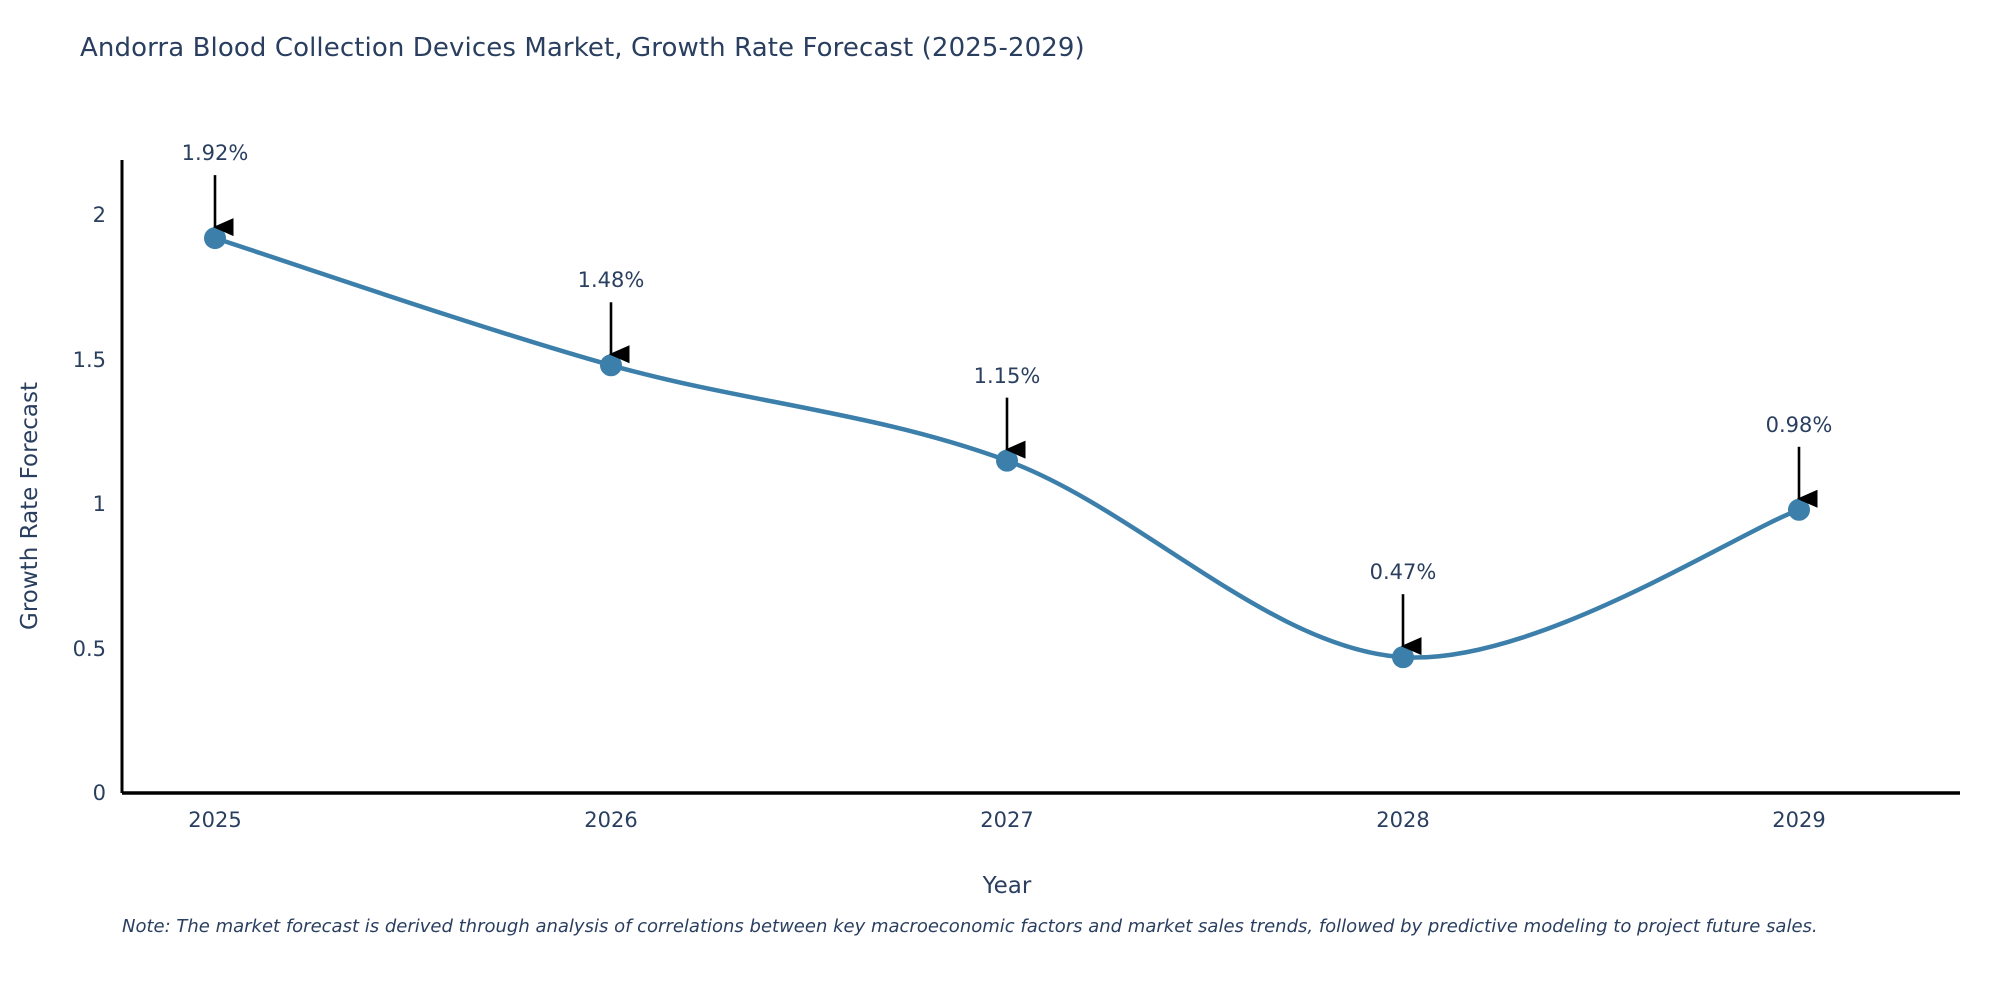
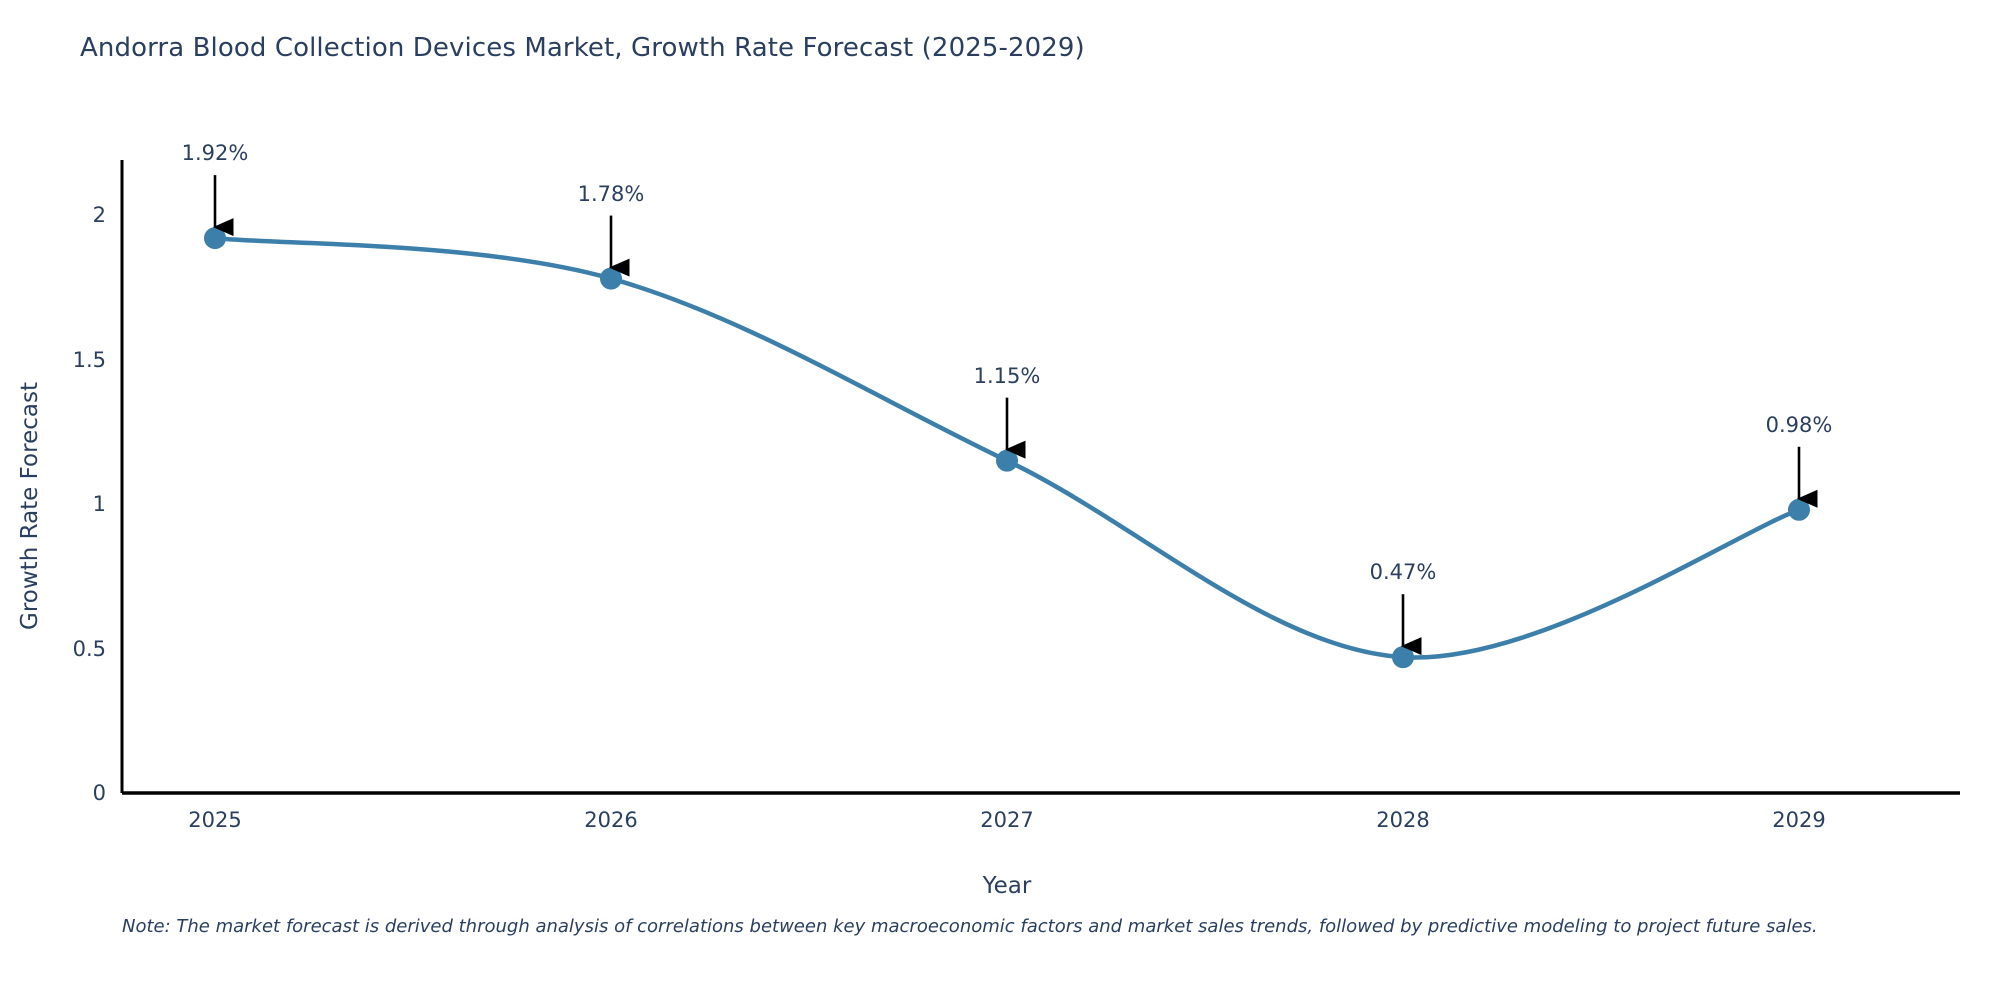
2026: 1.48% -> 1.78%
